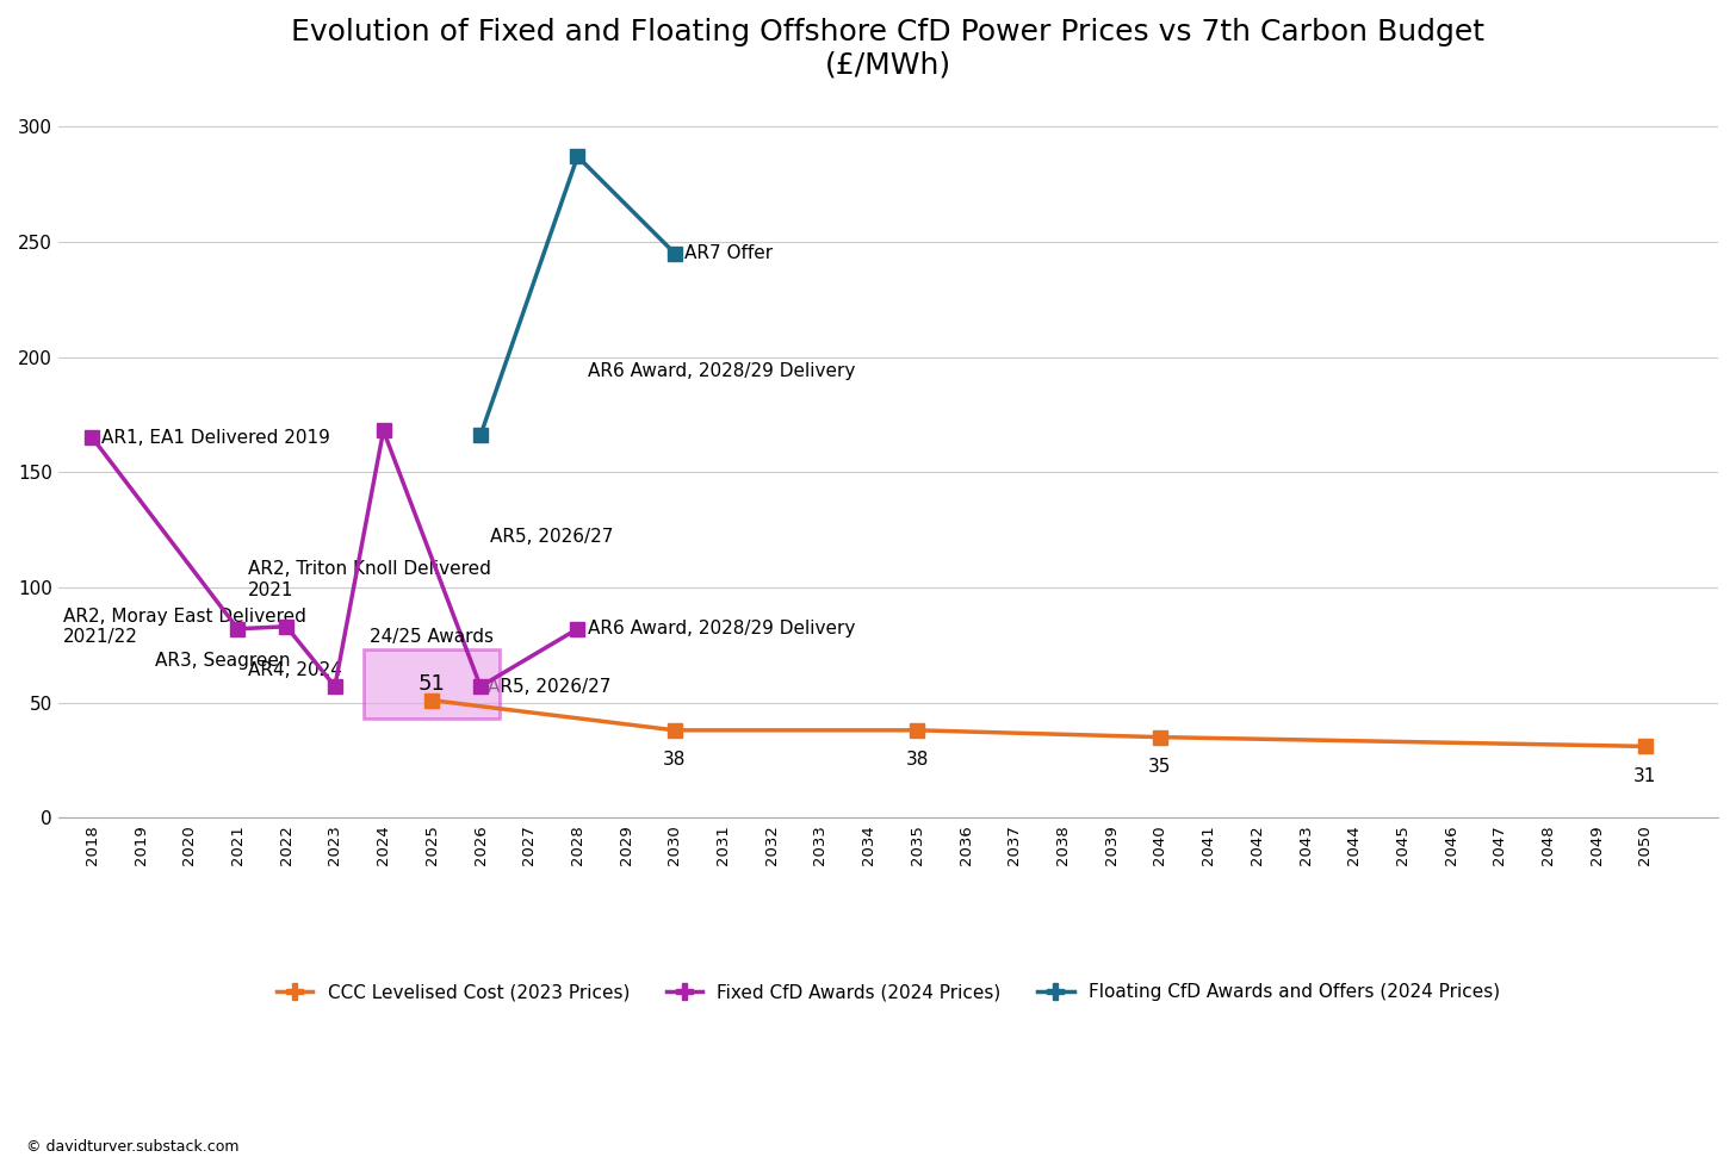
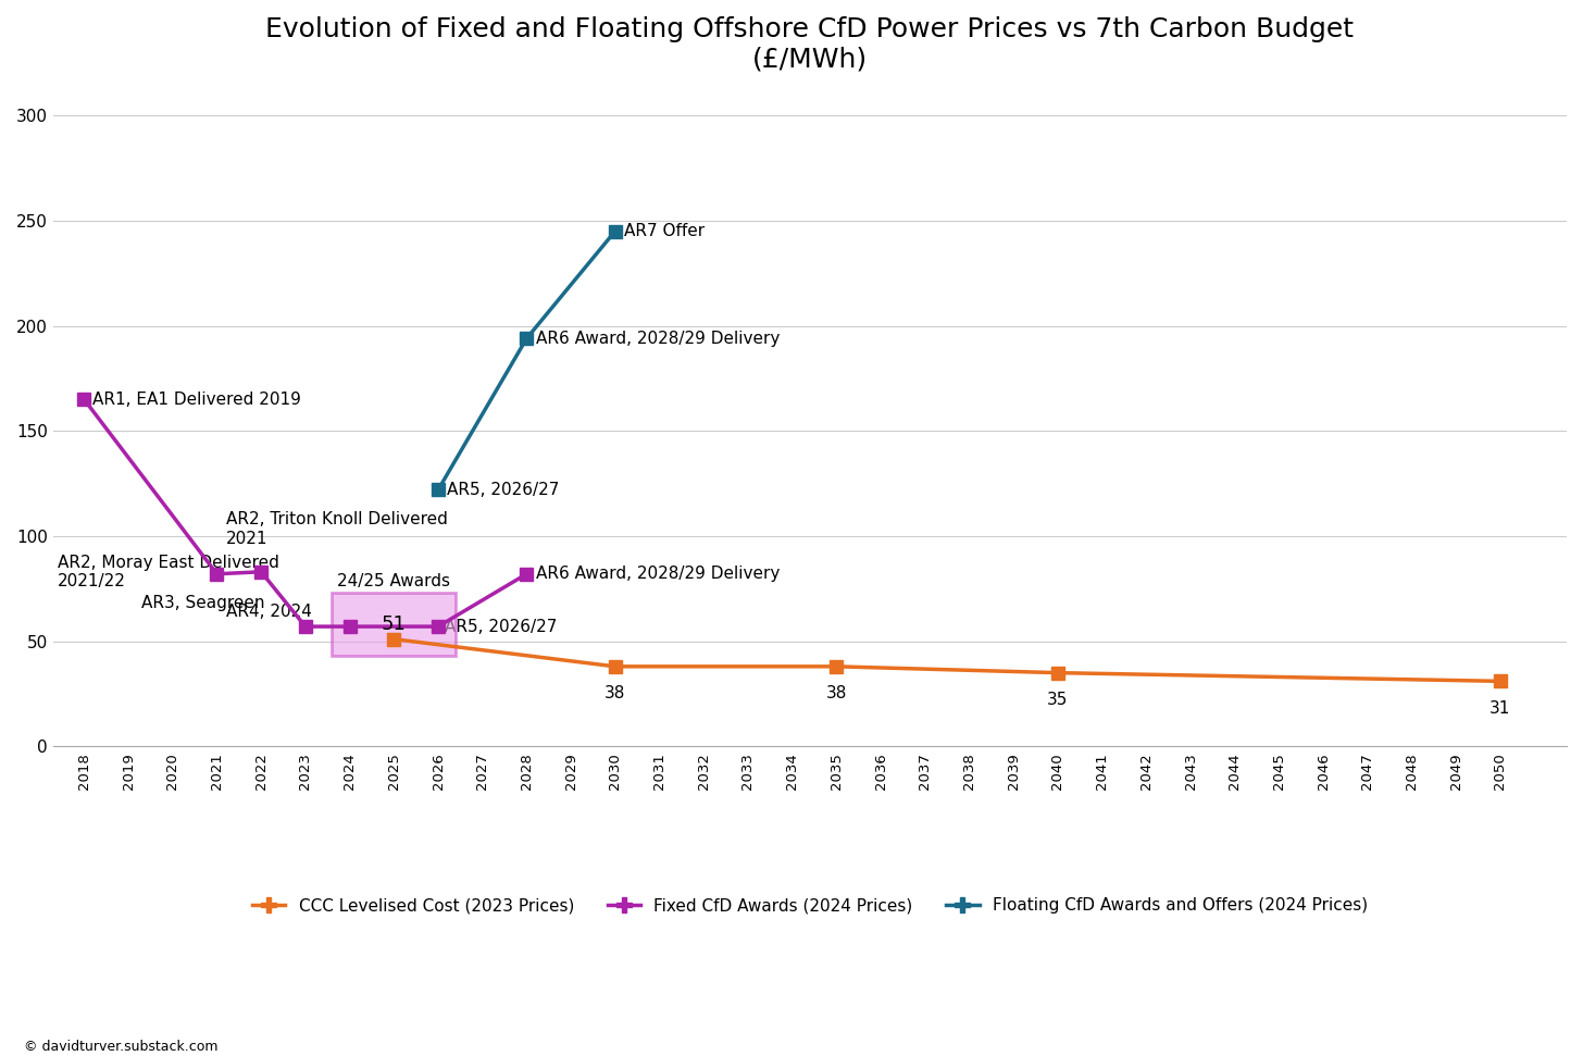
Fixed CfD Awards (2024 Prices)/2024: 168 -> 57
Floating CfD Awards and Offers (2024 Prices)/2026: 166 -> 122
Floating CfD Awards and Offers (2024 Prices)/2028: 287 -> 194
